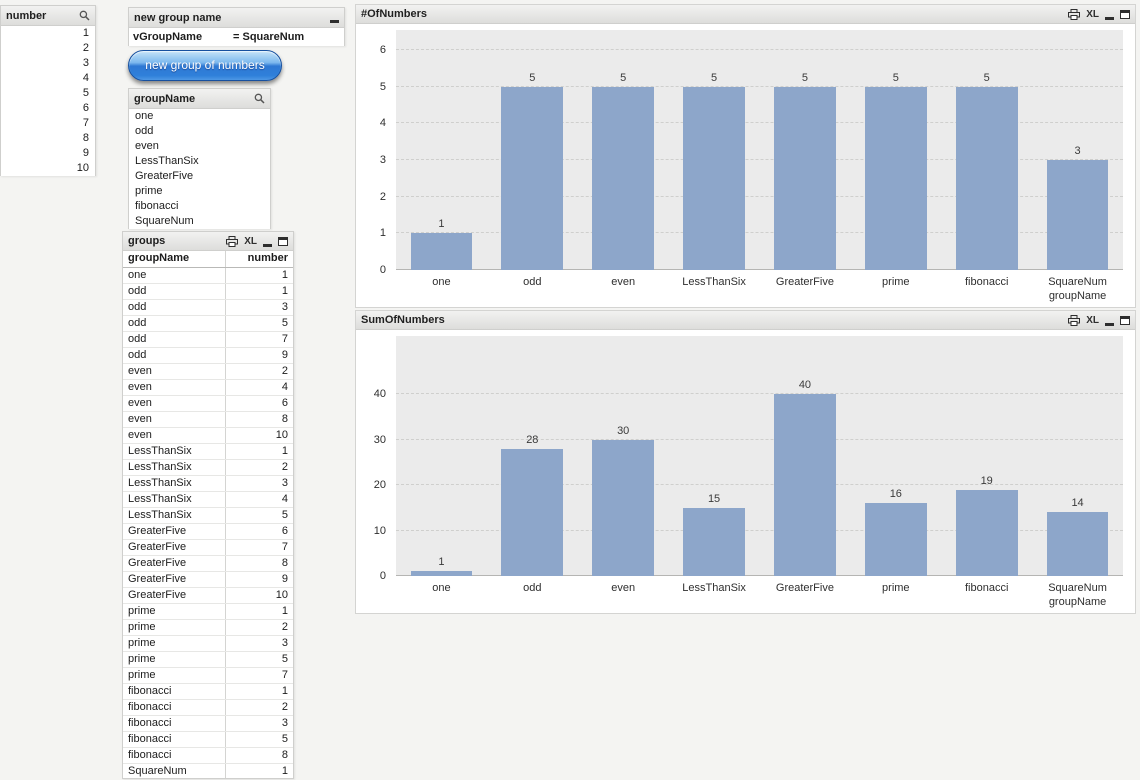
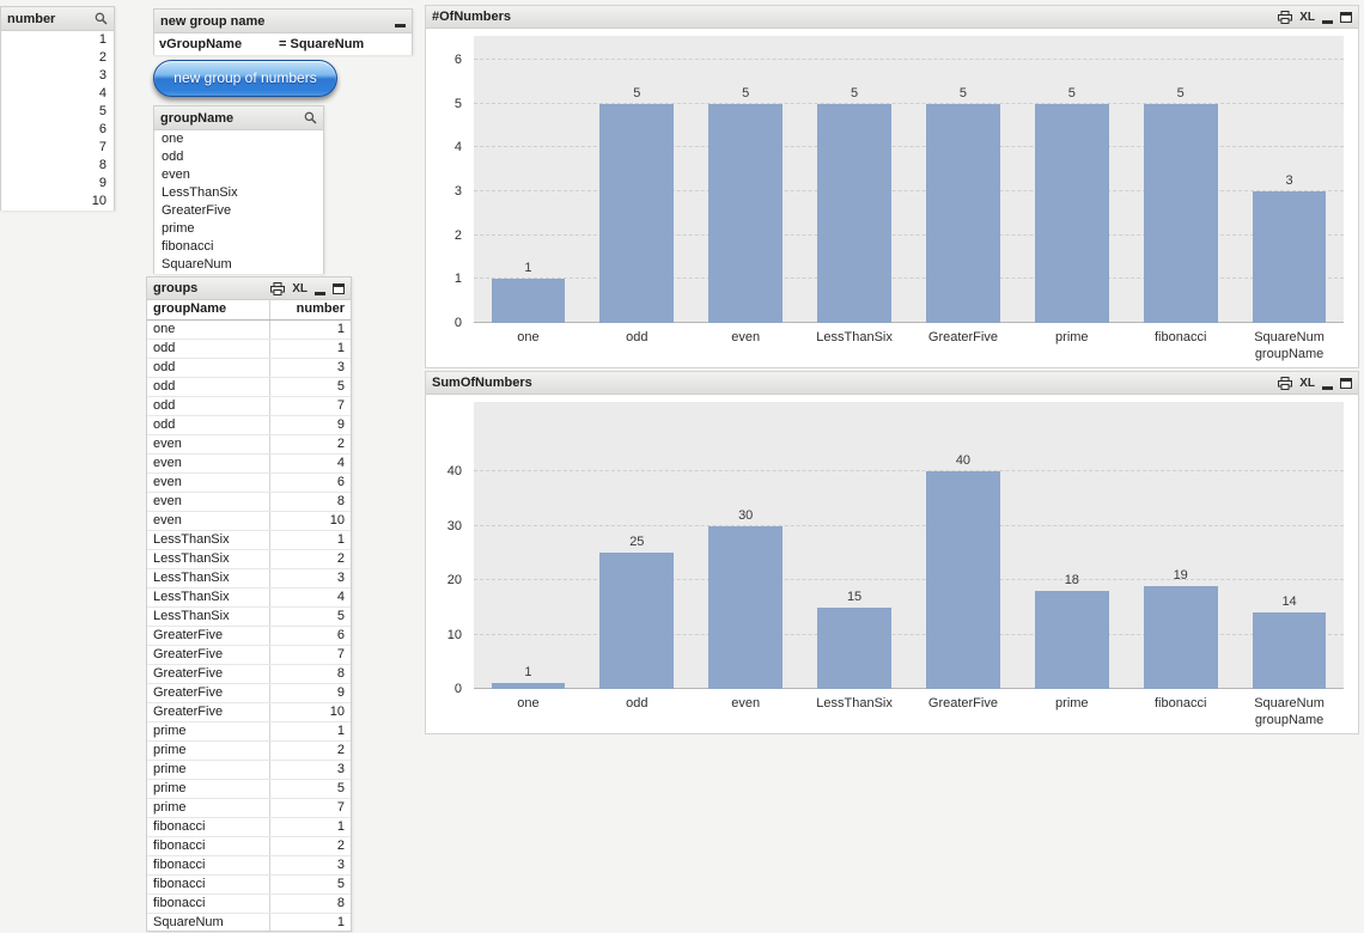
SumOfNumbers/odd: 28 -> 25
SumOfNumbers/prime: 16 -> 18
